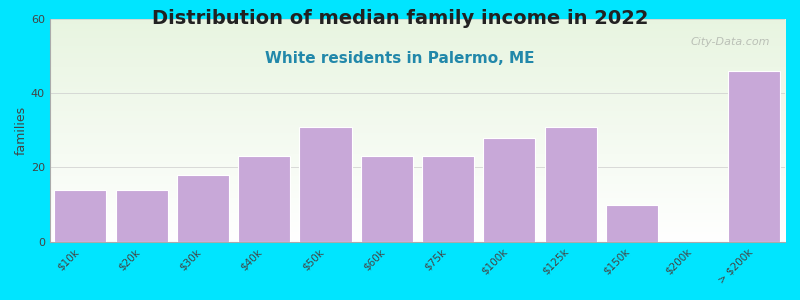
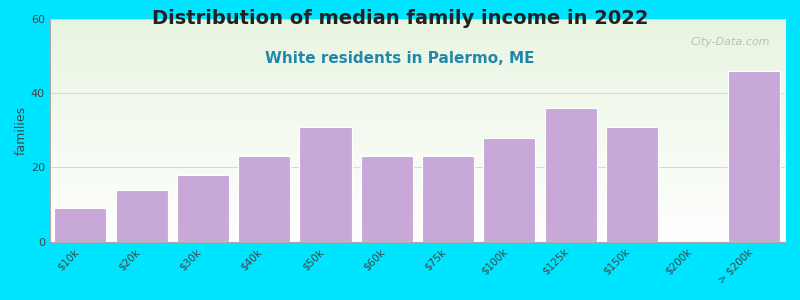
$10k: 14 -> 9
$125k: 31 -> 36
$150k: 10 -> 31
